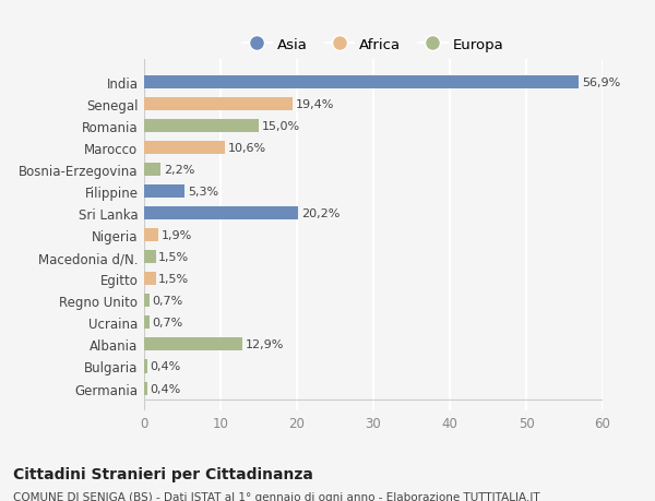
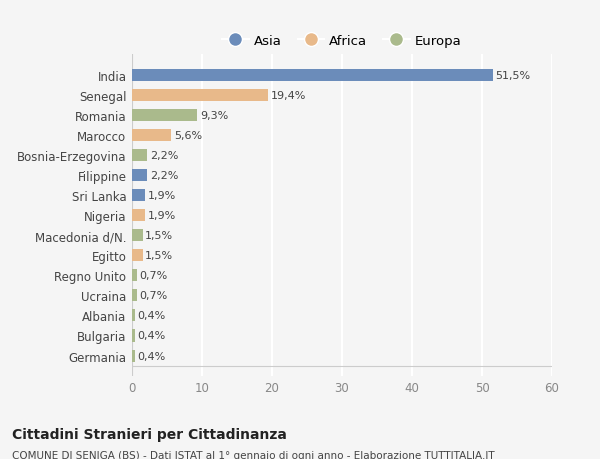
India: 56,9% -> 51,5%
Romania: 15,0% -> 9,3%
Marocco: 10,6% -> 5,6%
Filippine: 5,3% -> 2,2%
Sri Lanka: 20,2% -> 1,9%
Albania: 12,9% -> 0,4%
